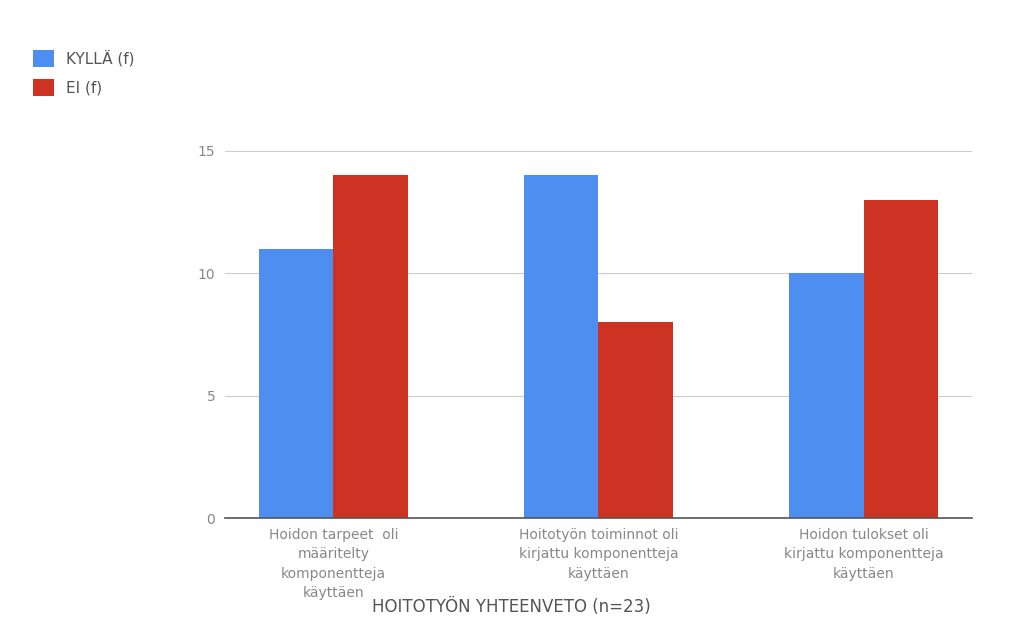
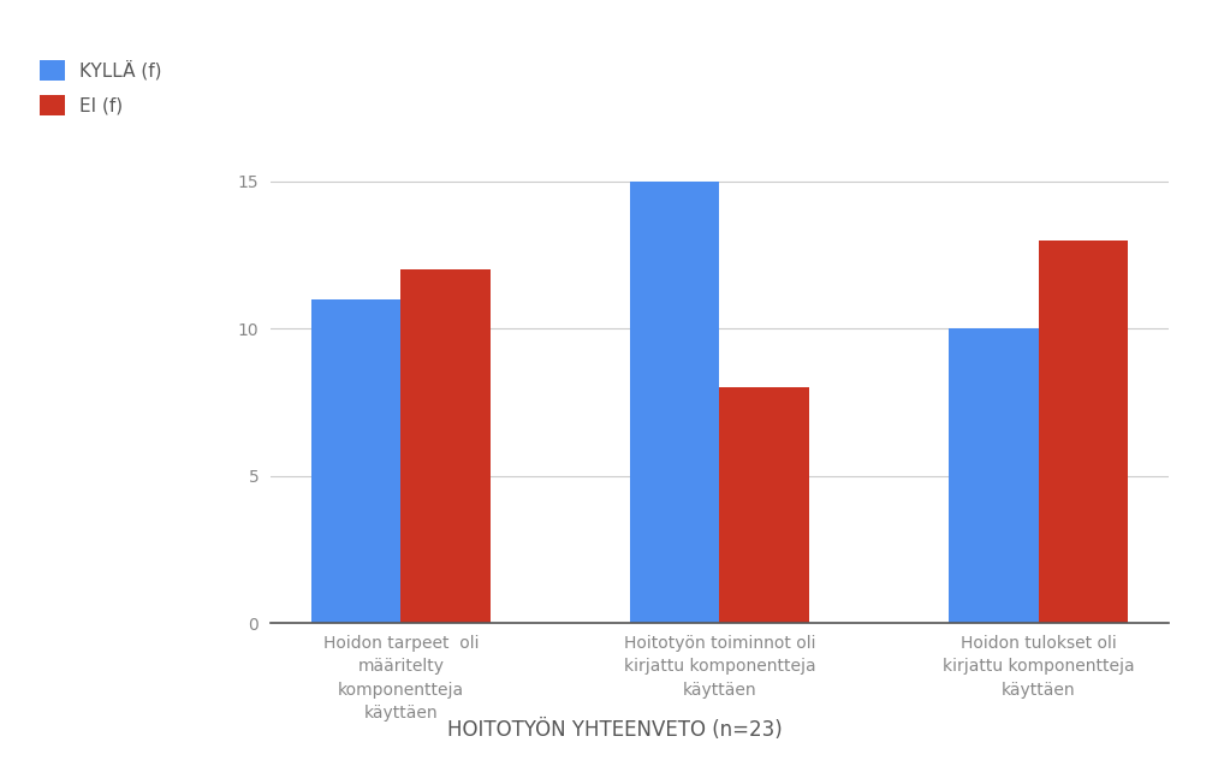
EI (f)/Hoidon tarpeet oli määritelty komponentteja käyttäen: 14 -> 12
KYLLÄ (f)/Hoitotyön toiminnot oli kirjattu komponentteja käyttäen: 14 -> 15
